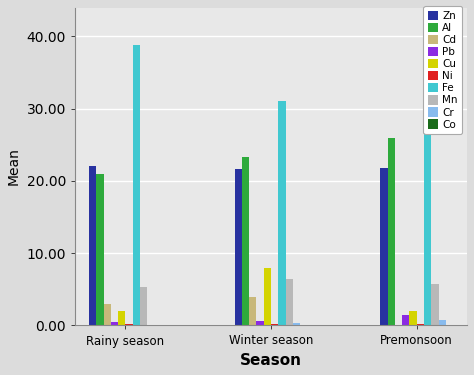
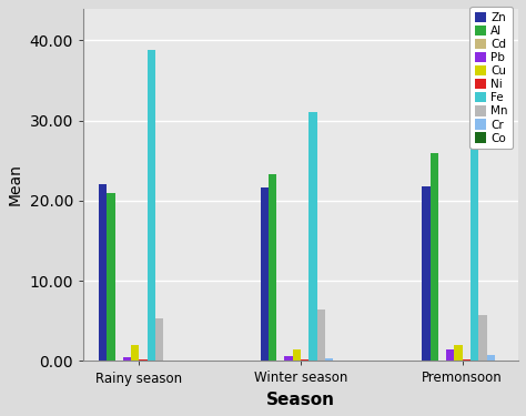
Cd/Rainy season: 3.0 -> 0.1
Cd/Winter season: 4.0 -> 0.1
Cu/Winter season: 8.0 -> 1.4
